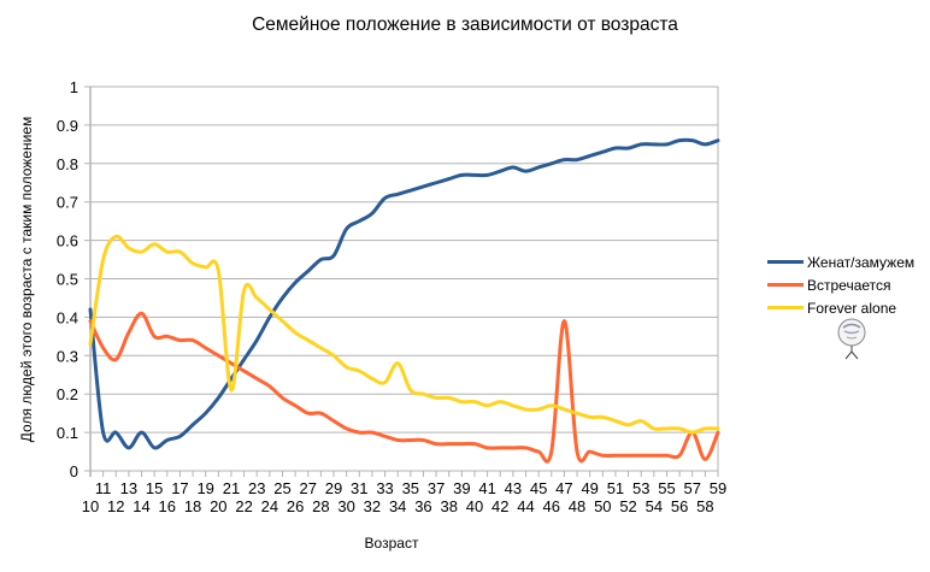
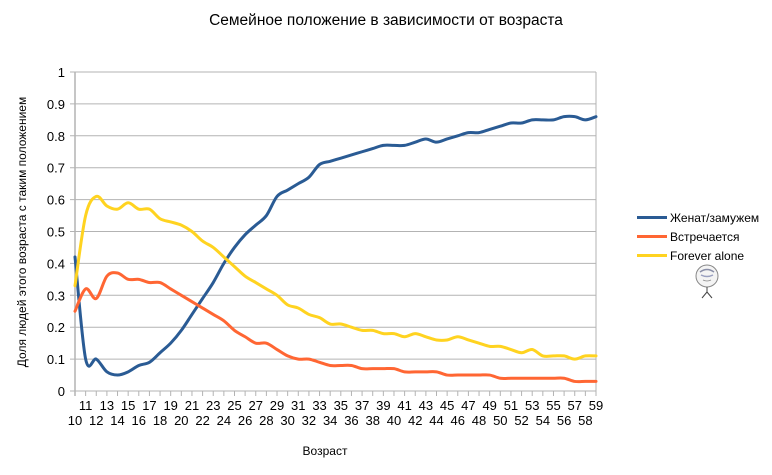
Встречается/10: 0.39 -> 0.25
Женат/замужем/14: 0.10 -> 0.05
Встречается/14: 0.41 -> 0.37
Forever alone/21: 0.21 -> 0.50
Женат/замужем/29: 0.56 -> 0.61
Forever alone/34: 0.28 -> 0.21
Встречается/47: 0.39 -> 0.05
Встречается/57: 0.10 -> 0.03
Встречается/59: 0.10 -> 0.03
